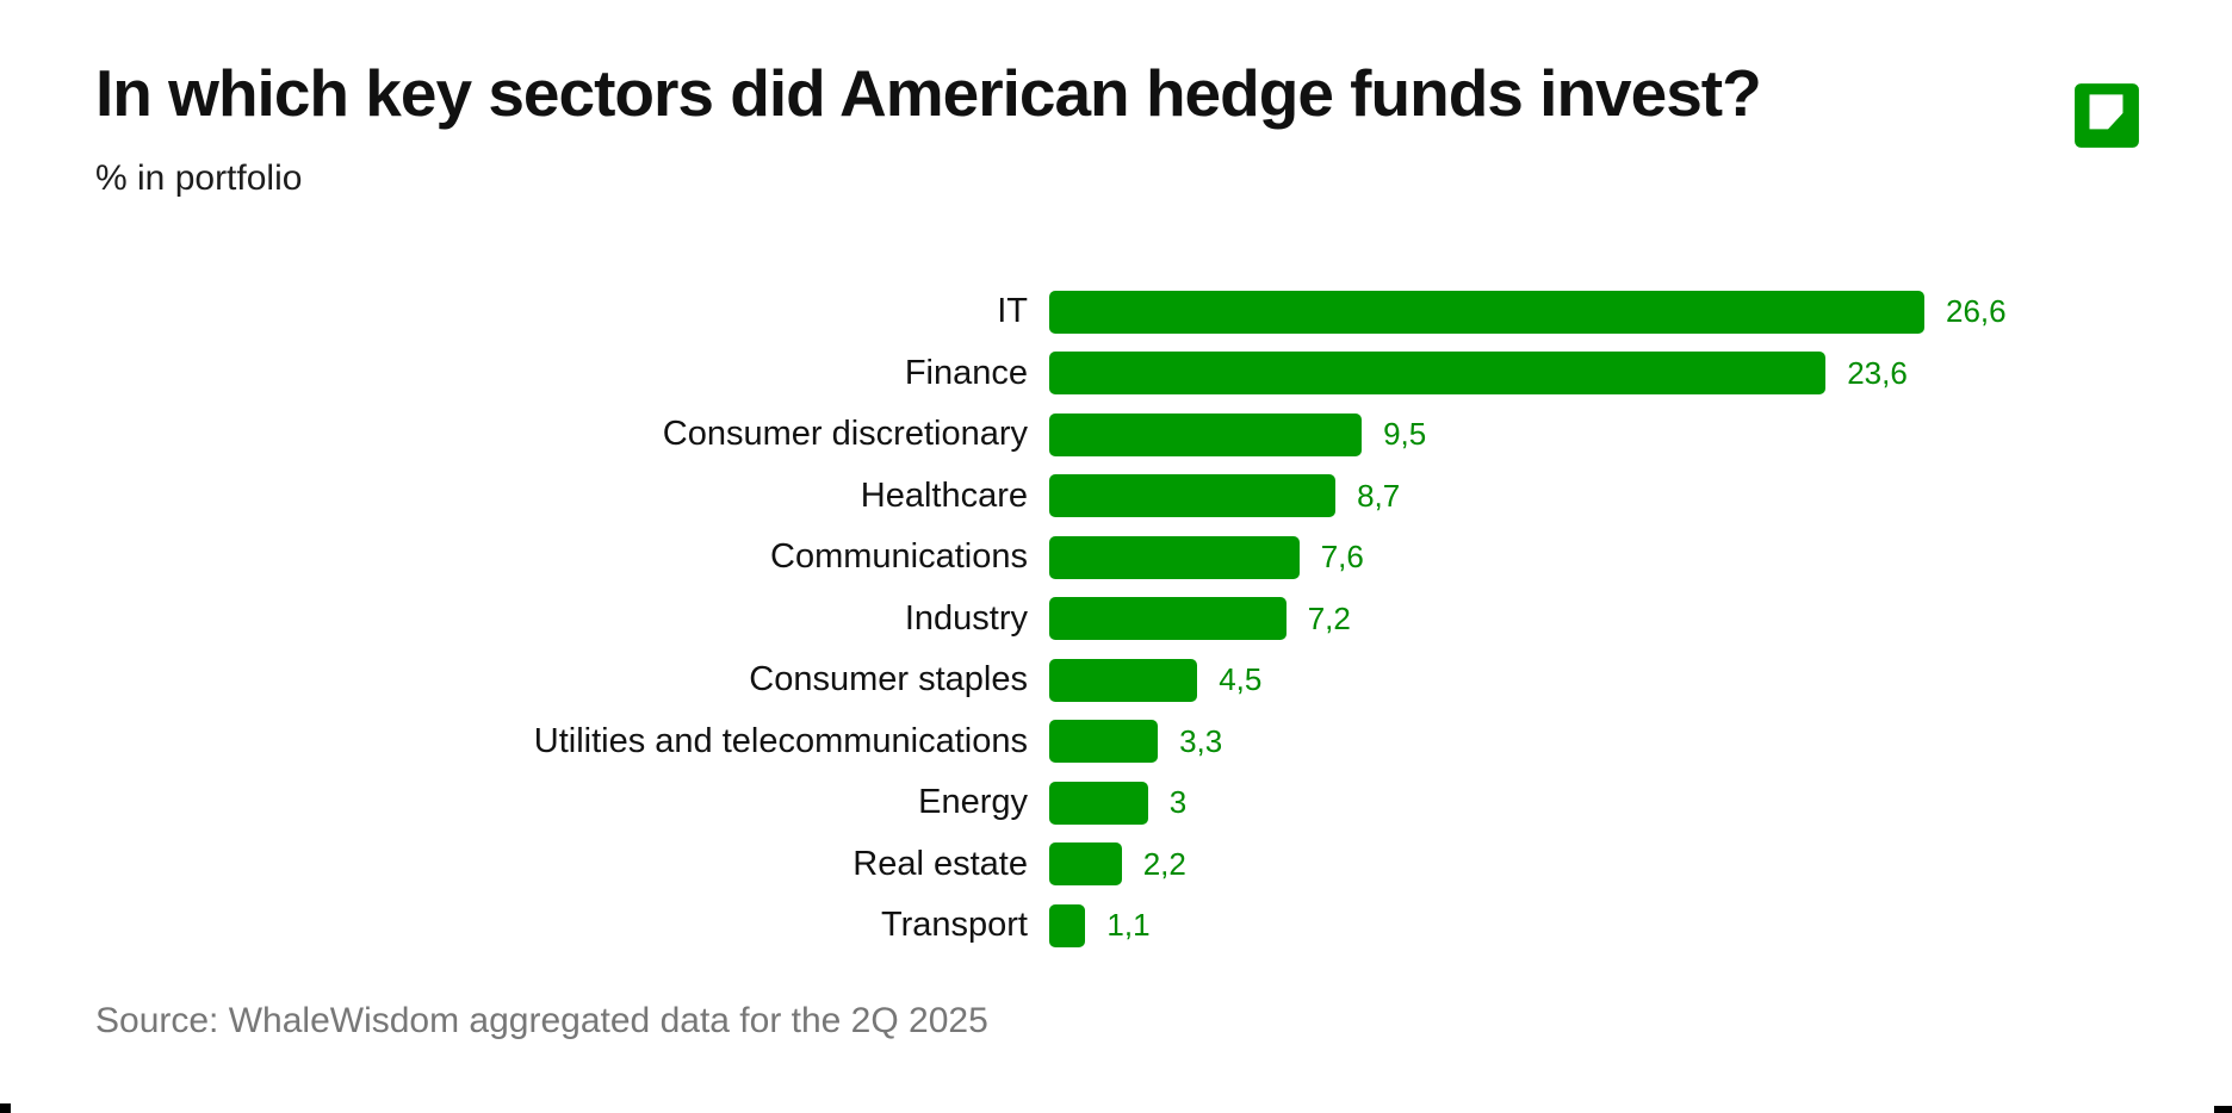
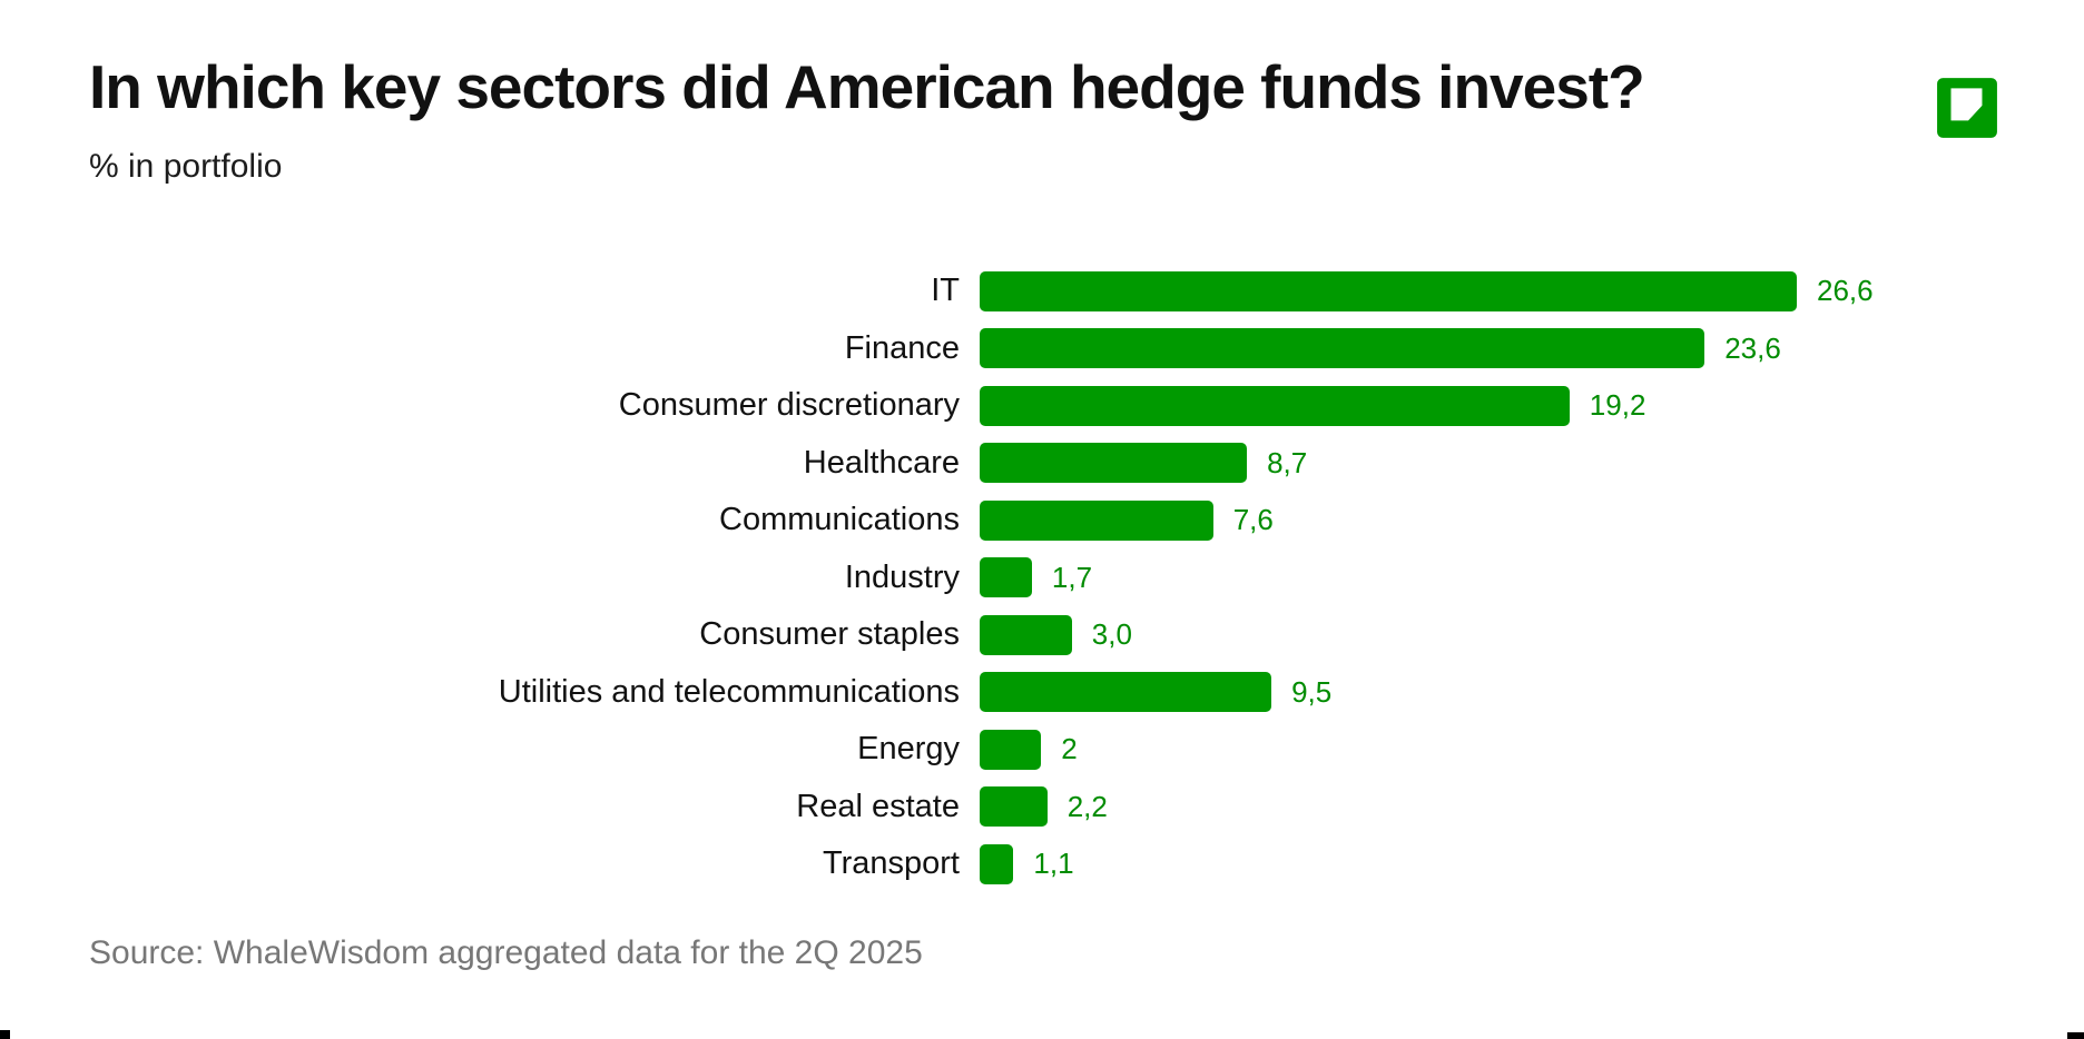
Consumer discretionary: 9,5 -> 19,2
Industry: 7,2 -> 1,7
Consumer staples: 4,5 -> 3,0
Utilities and telecommunications: 3,3 -> 9,5
Energy: 3 -> 2
